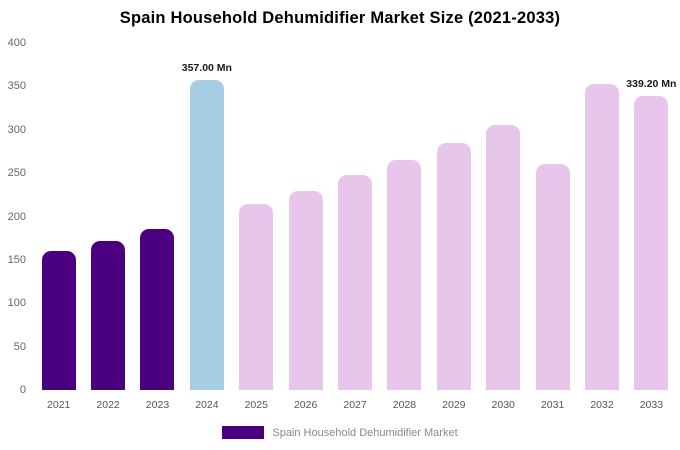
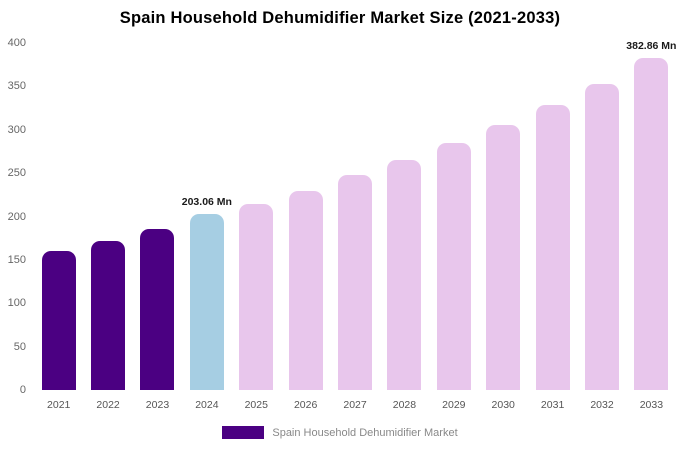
2024: 357.00 -> 203.06
2031: 260 -> 330
2033: 339.20 -> 382.86
